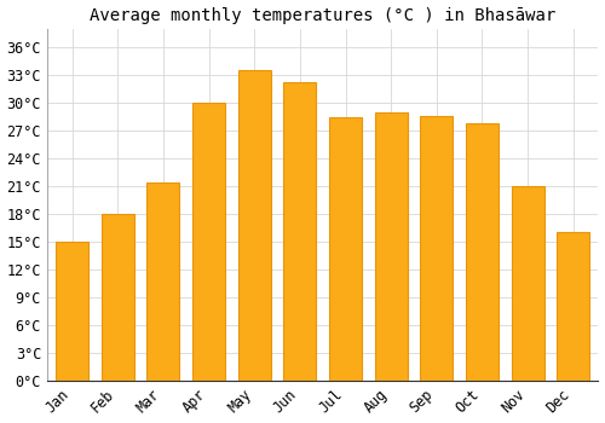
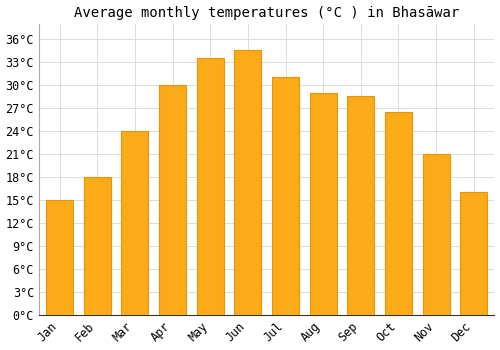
Mar: 21.4°C -> 24.0°C
Jun: 32.2°C -> 34.5°C
Jul: 28.4°C -> 31.0°C
Oct: 27.8°C -> 26.5°C
